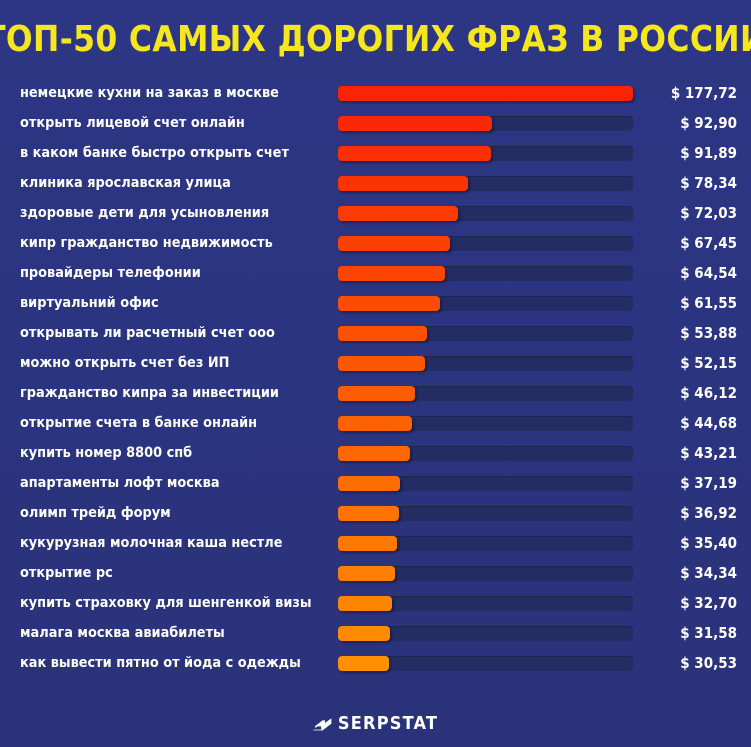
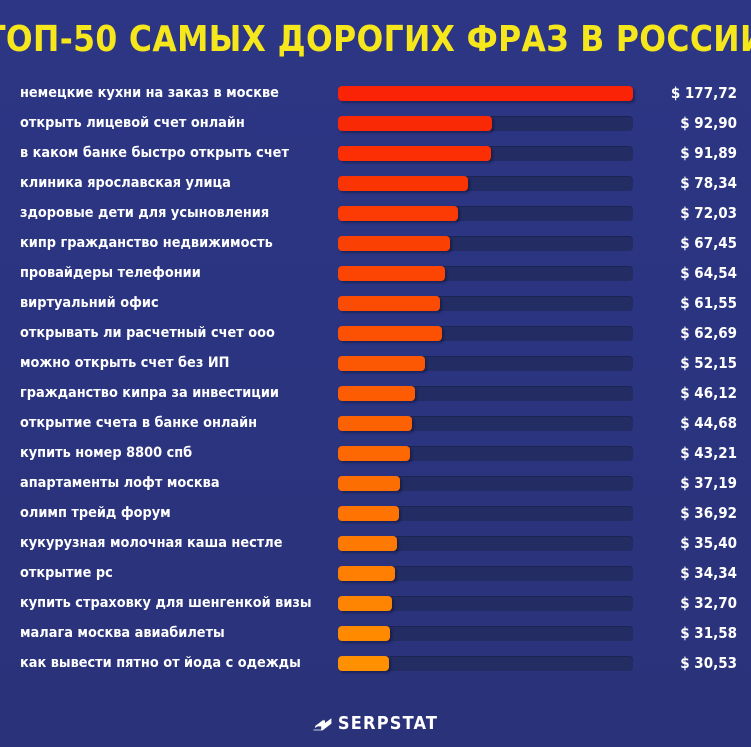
открывать ли расчетный счет ооо: 53,88 -> 62,69
